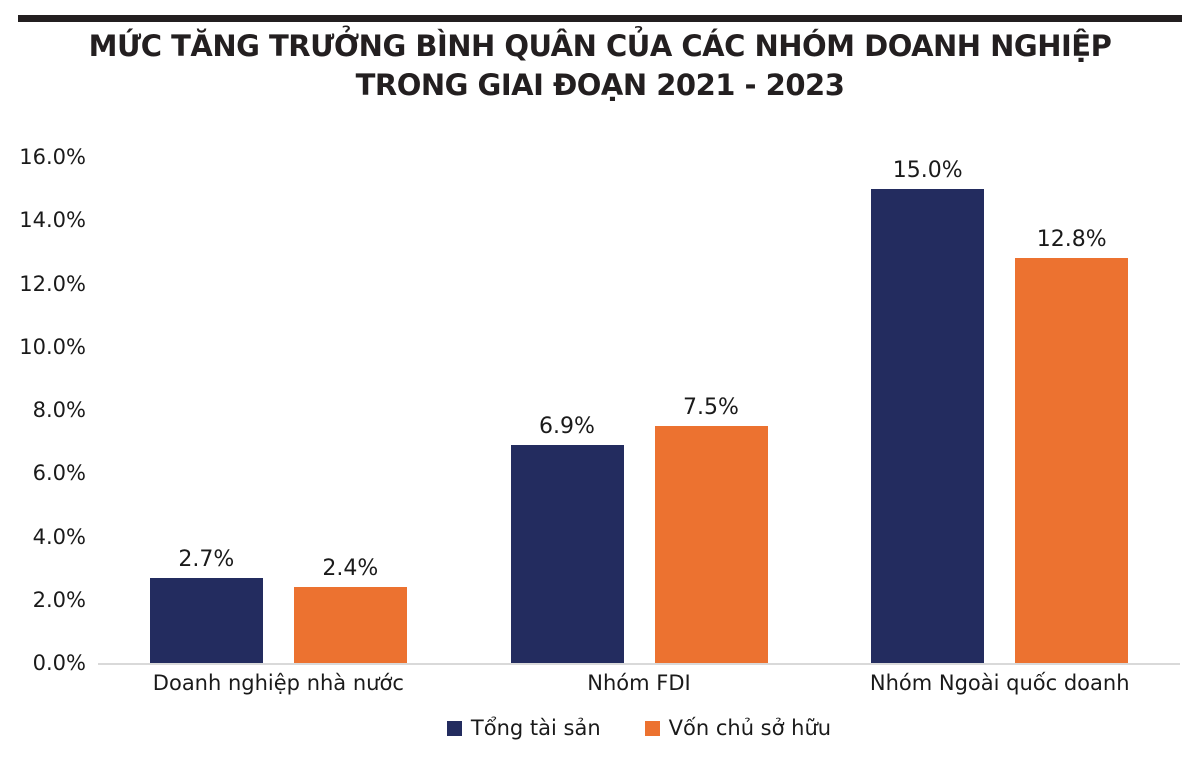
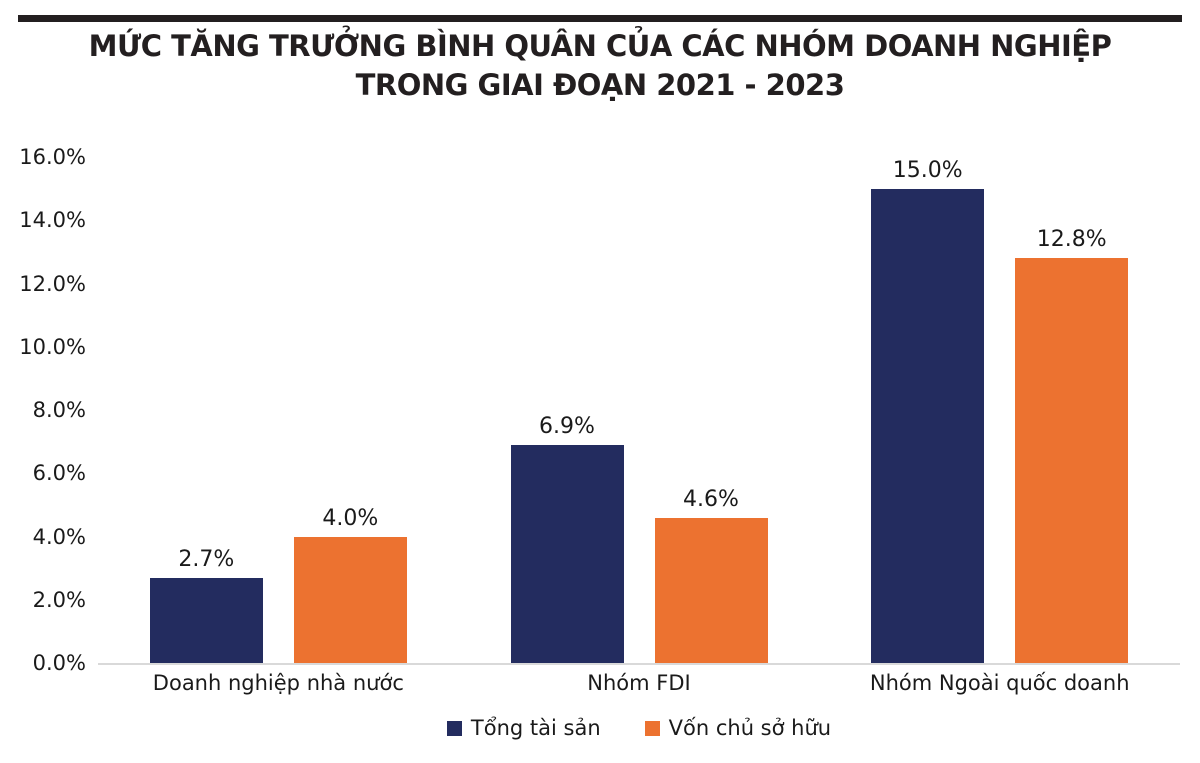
Vốn chủ sở hữu/Doanh nghiệp nhà nước: 2.4% -> 4.0%
Vốn chủ sở hữu/Nhóm FDI: 7.5% -> 4.6%
